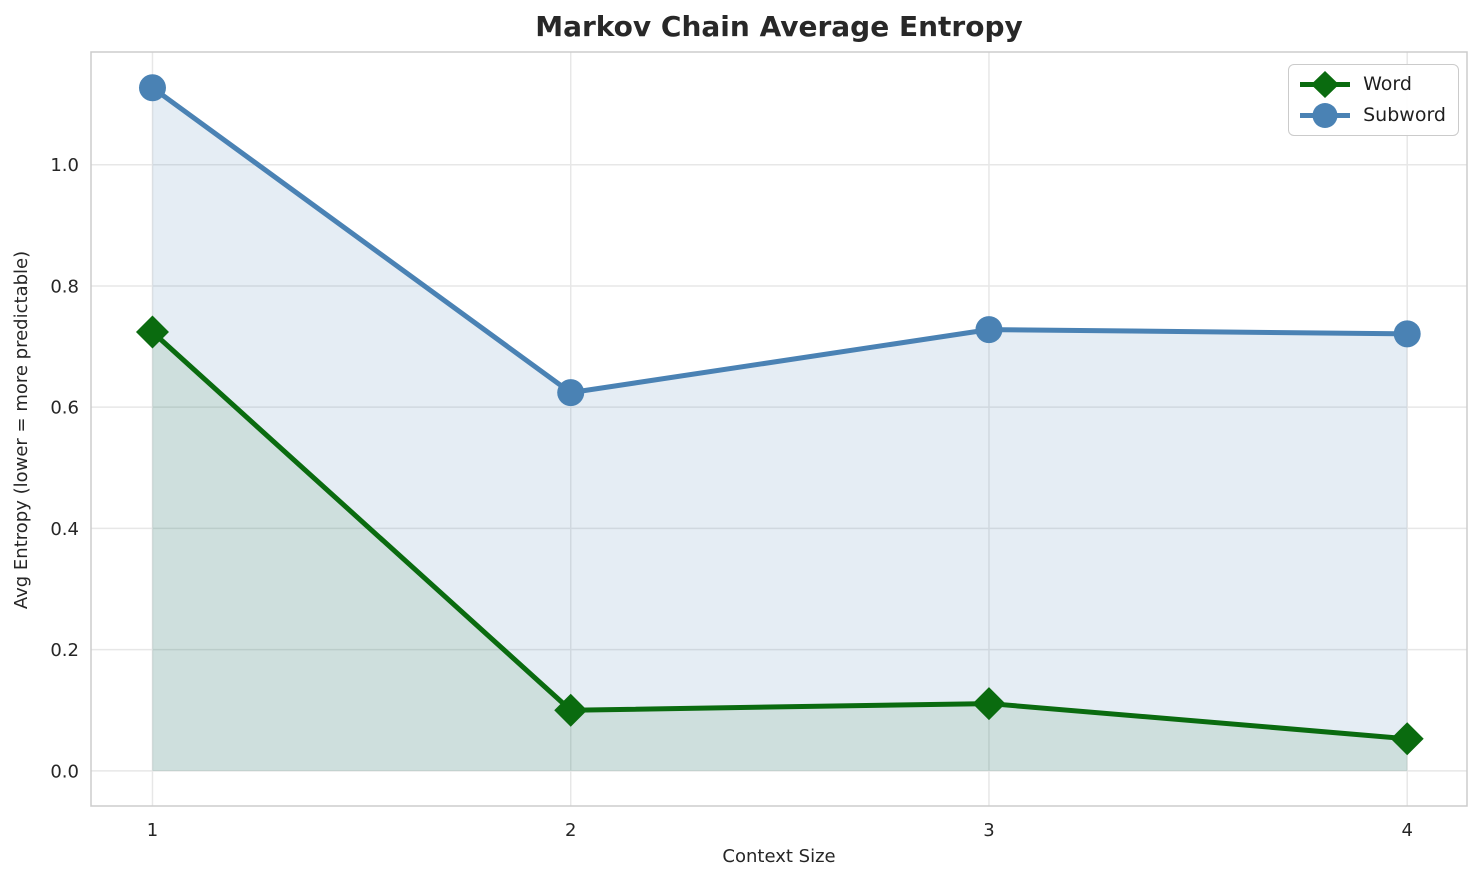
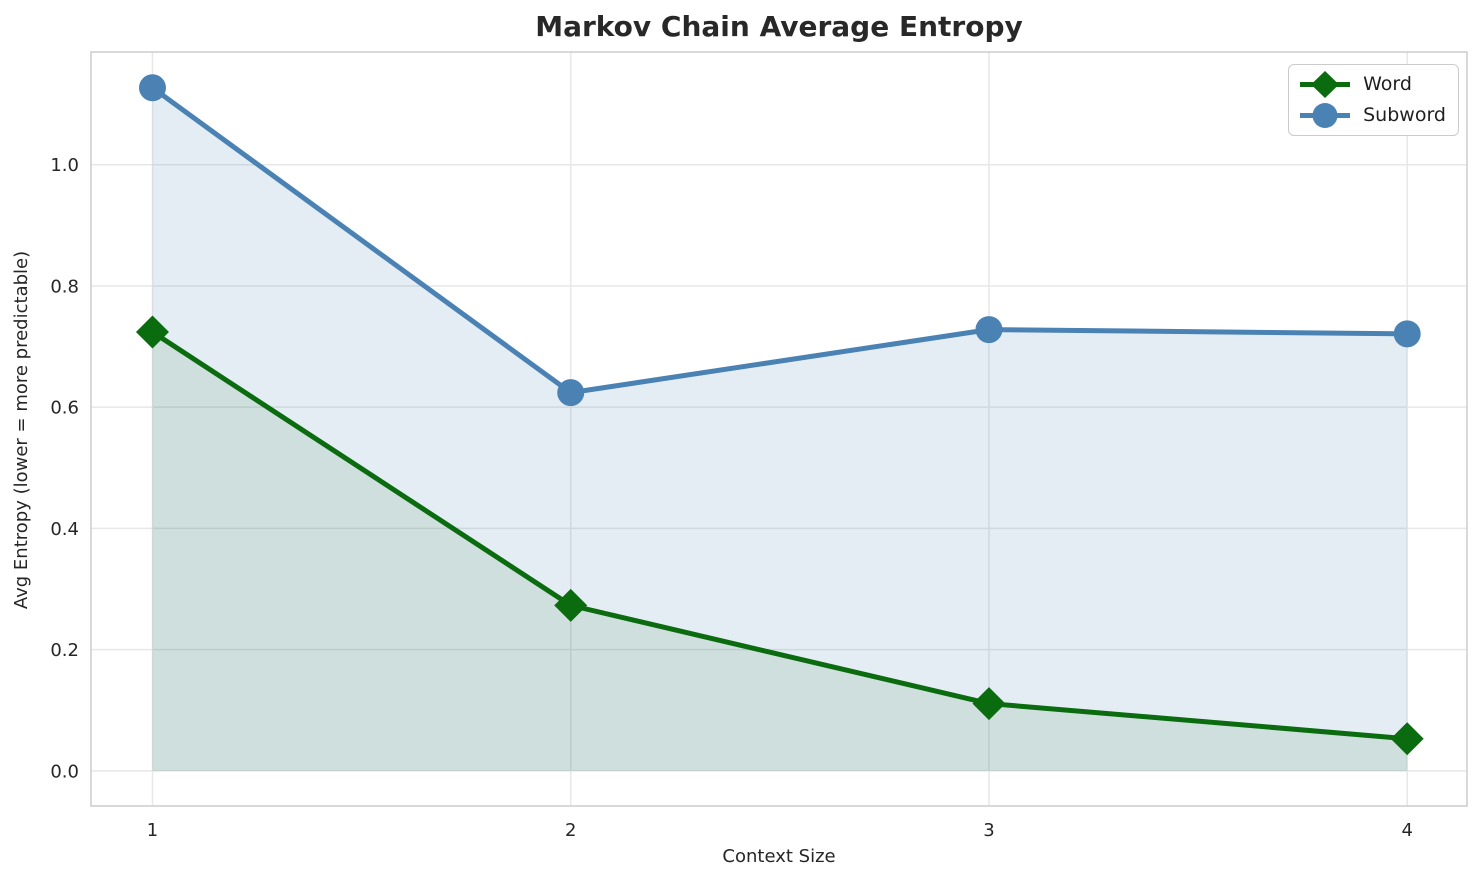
Word/2: 0.10 -> 0.27
